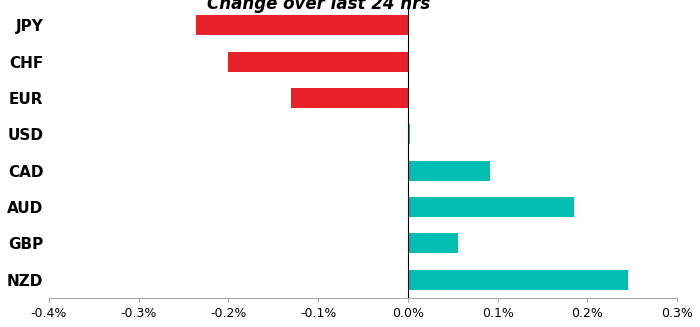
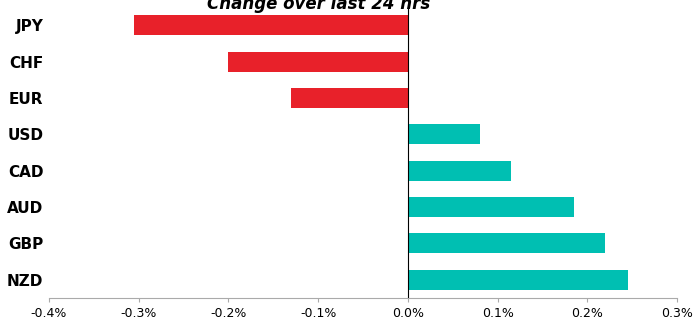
JPY: -0.236% -> -0.305%
USD: 0.002% -> 0.080%
CAD: 0.092% -> 0.115%
GBP: 0.056% -> 0.220%
